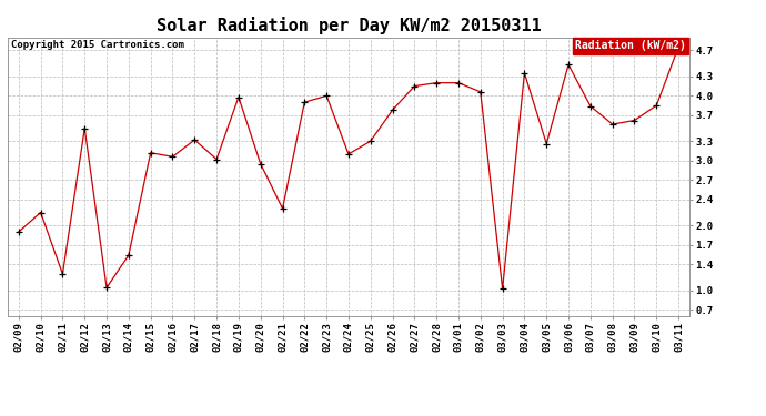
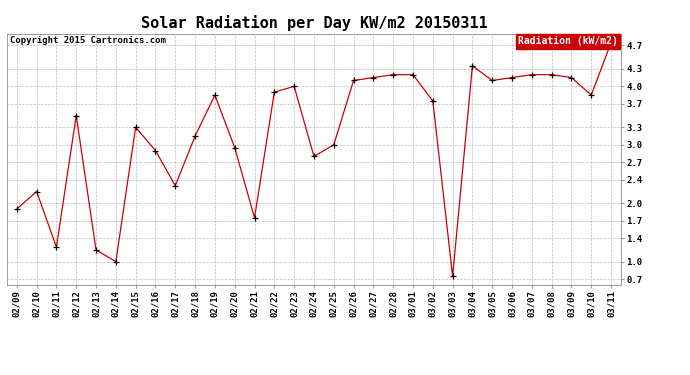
02/13: 1.04 -> 1.20
02/14: 1.54 -> 1.00
02/15: 3.12 -> 3.30
02/16: 3.06 -> 2.90
02/17: 3.32 -> 2.30
02/18: 3.02 -> 3.15
02/19: 3.98 -> 3.85
02/21: 2.26 -> 1.75
02/24: 3.10 -> 2.80
02/25: 3.30 -> 3.00
02/26: 3.78 -> 4.10
03/02: 4.06 -> 3.75
03/03: 1.02 -> 0.75
03/05: 3.26 -> 4.10
03/06: 4.48 -> 4.15
03/07: 3.84 -> 4.20
03/08: 3.56 -> 4.20
03/09: 3.62 -> 4.15
